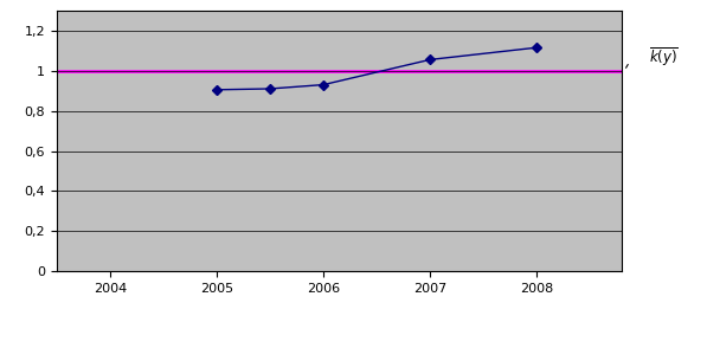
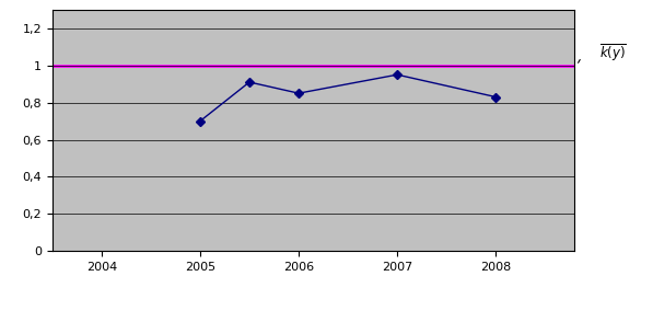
2005: 0,91 -> 0,70
2006: 0,93 -> 0,85
2007: 1,05 -> 0,95
2008: 1,11 -> 0,83
